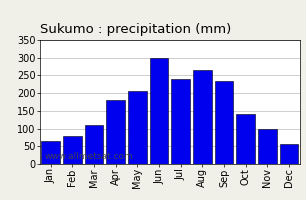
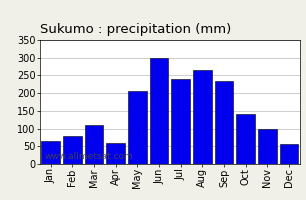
Apr: 180 -> 60
